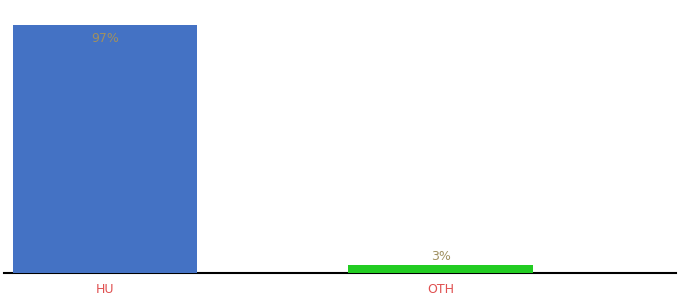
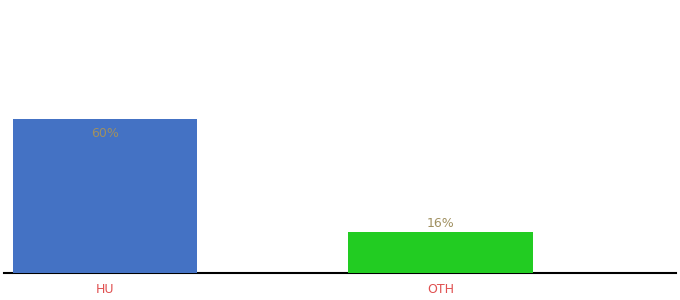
HU: 97% -> 60%
OTH: 3% -> 16%
